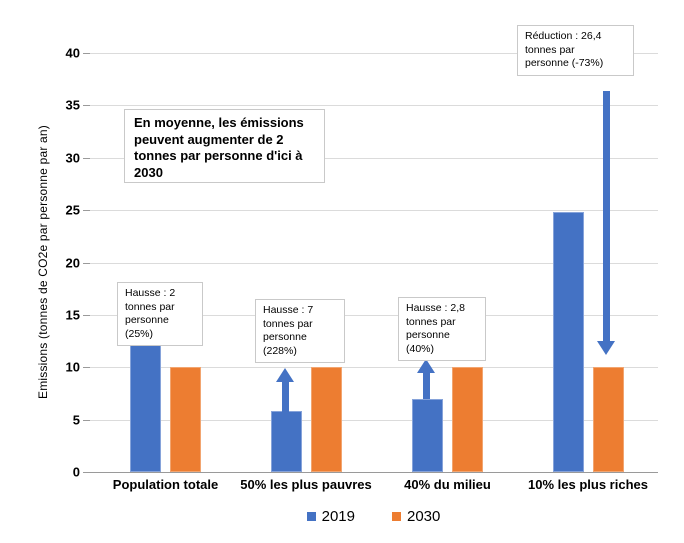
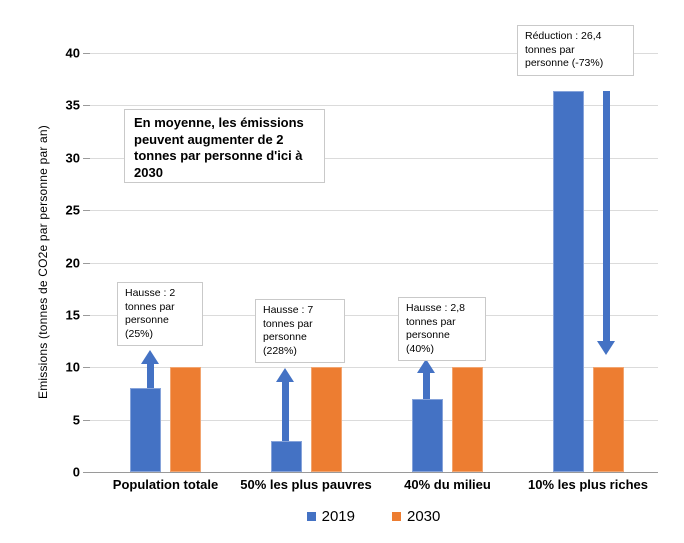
2019/Population totale: 15.6 -> 8.0
2019/50% les plus pauvres: 5.8 -> 3.0
2019/10% les plus riches: 24.8 -> 36.4
